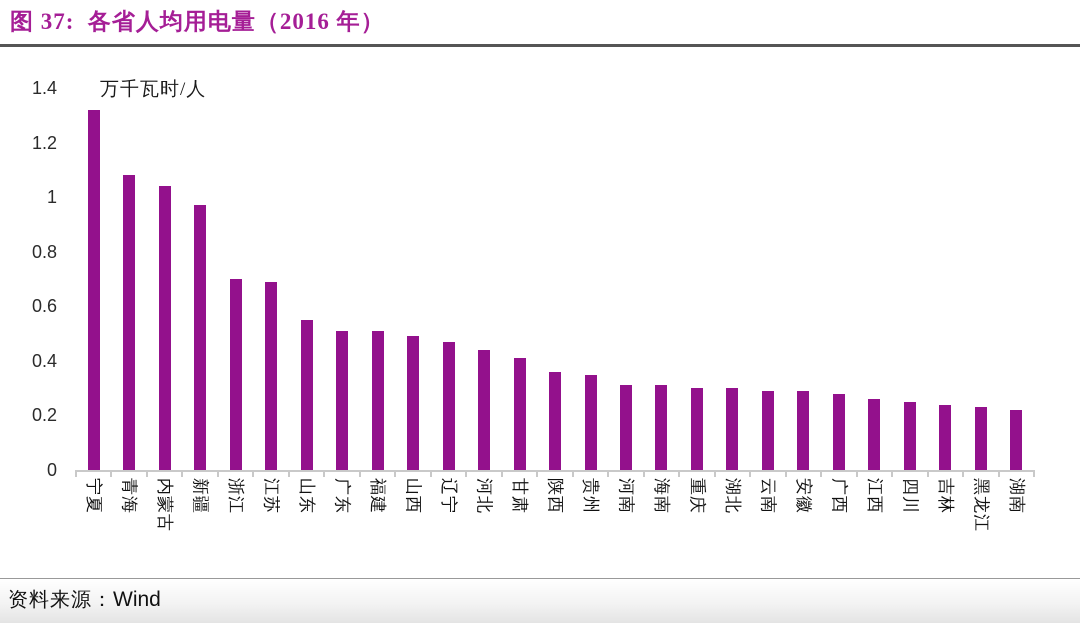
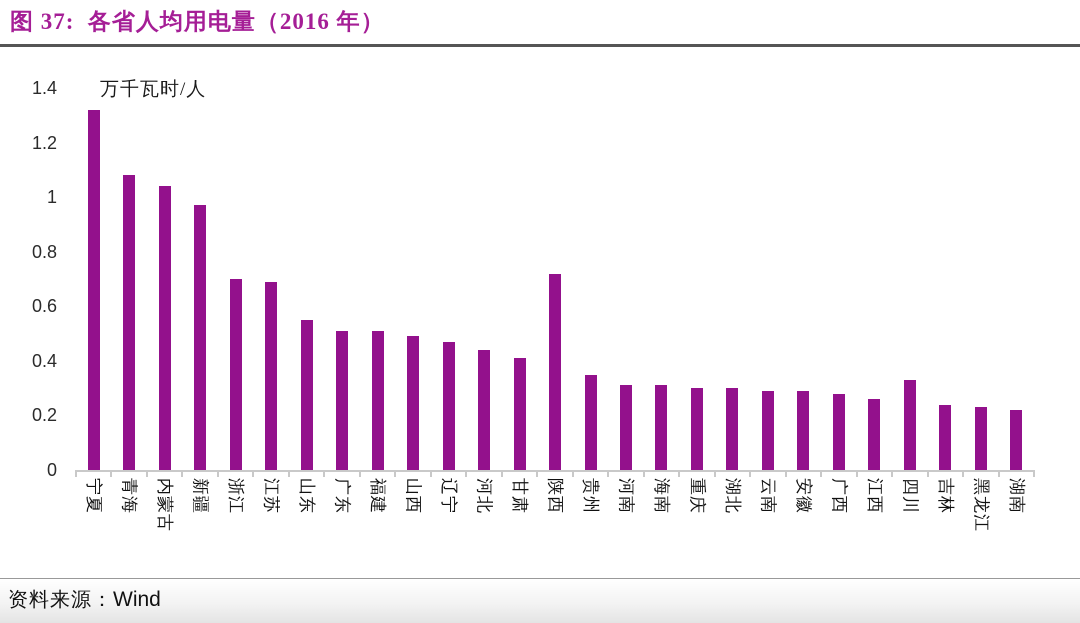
陕西: 0.36 -> 0.72
四川: 0.25 -> 0.33
